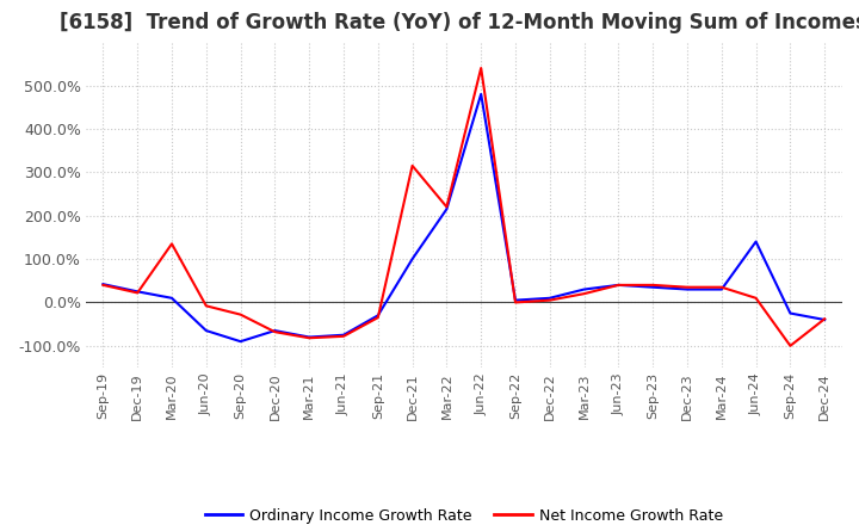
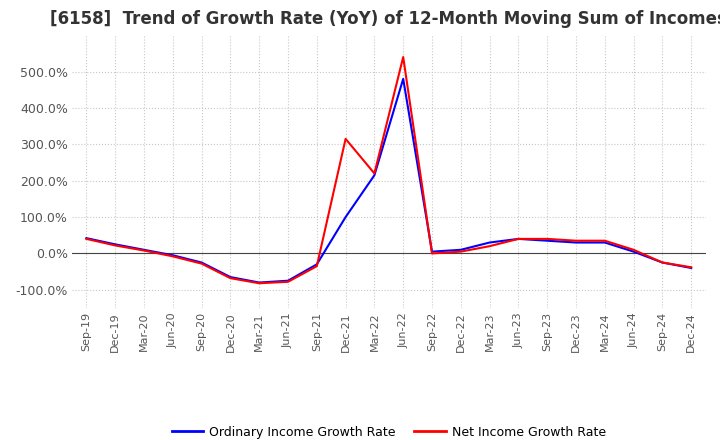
Net Income Growth Rate/Mar-20: 135% -> 8%
Ordinary Income Growth Rate/Jun-20: -65% -> -5%
Ordinary Income Growth Rate/Sep-20: -90% -> -25%
Ordinary Income Growth Rate/Jun-24: 140% -> 5%
Net Income Growth Rate/Sep-24: -100% -> -25%
